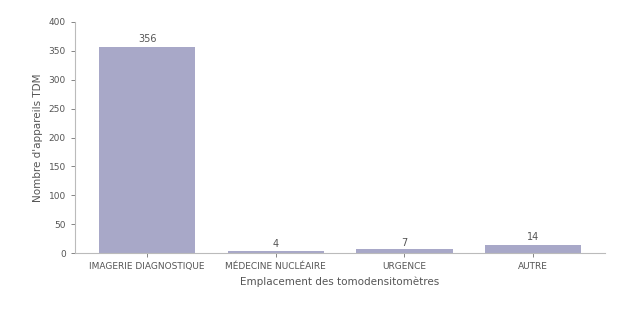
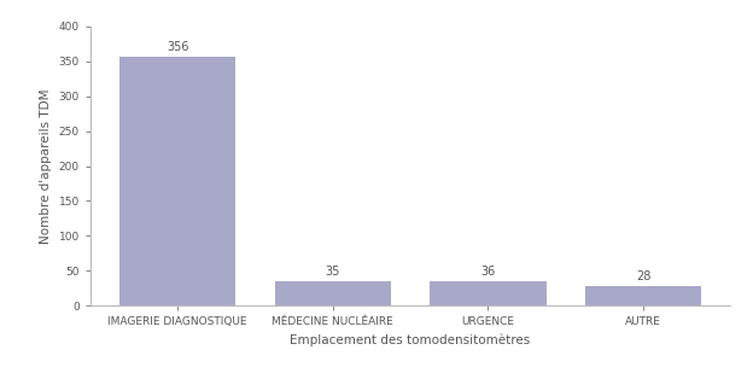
MÉDECINE NUCLÉAIRE: 4 -> 35
URGENCE: 7 -> 36
AUTRE: 14 -> 28
